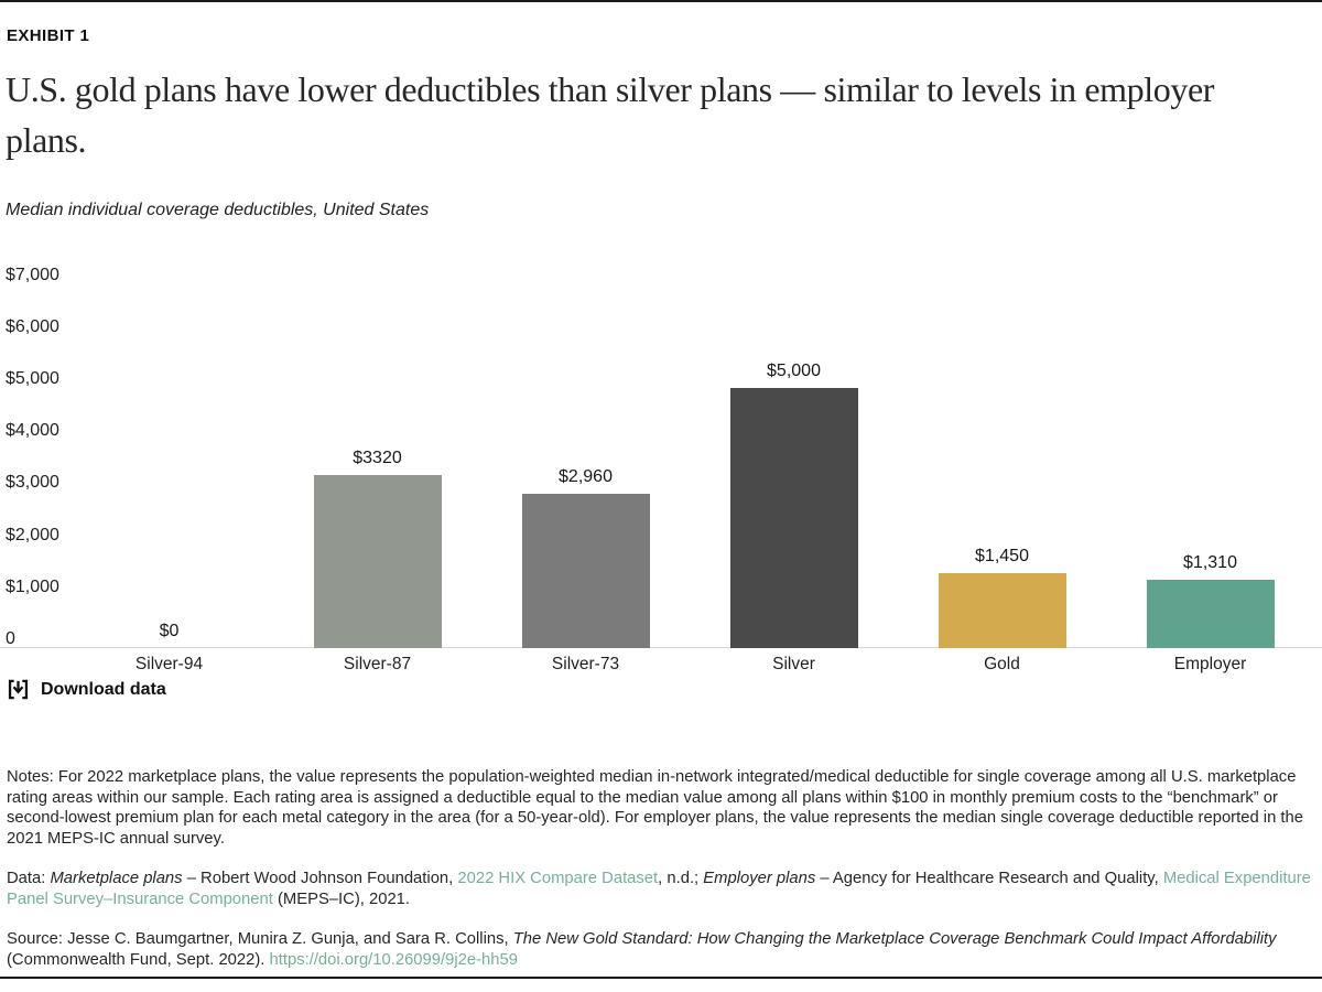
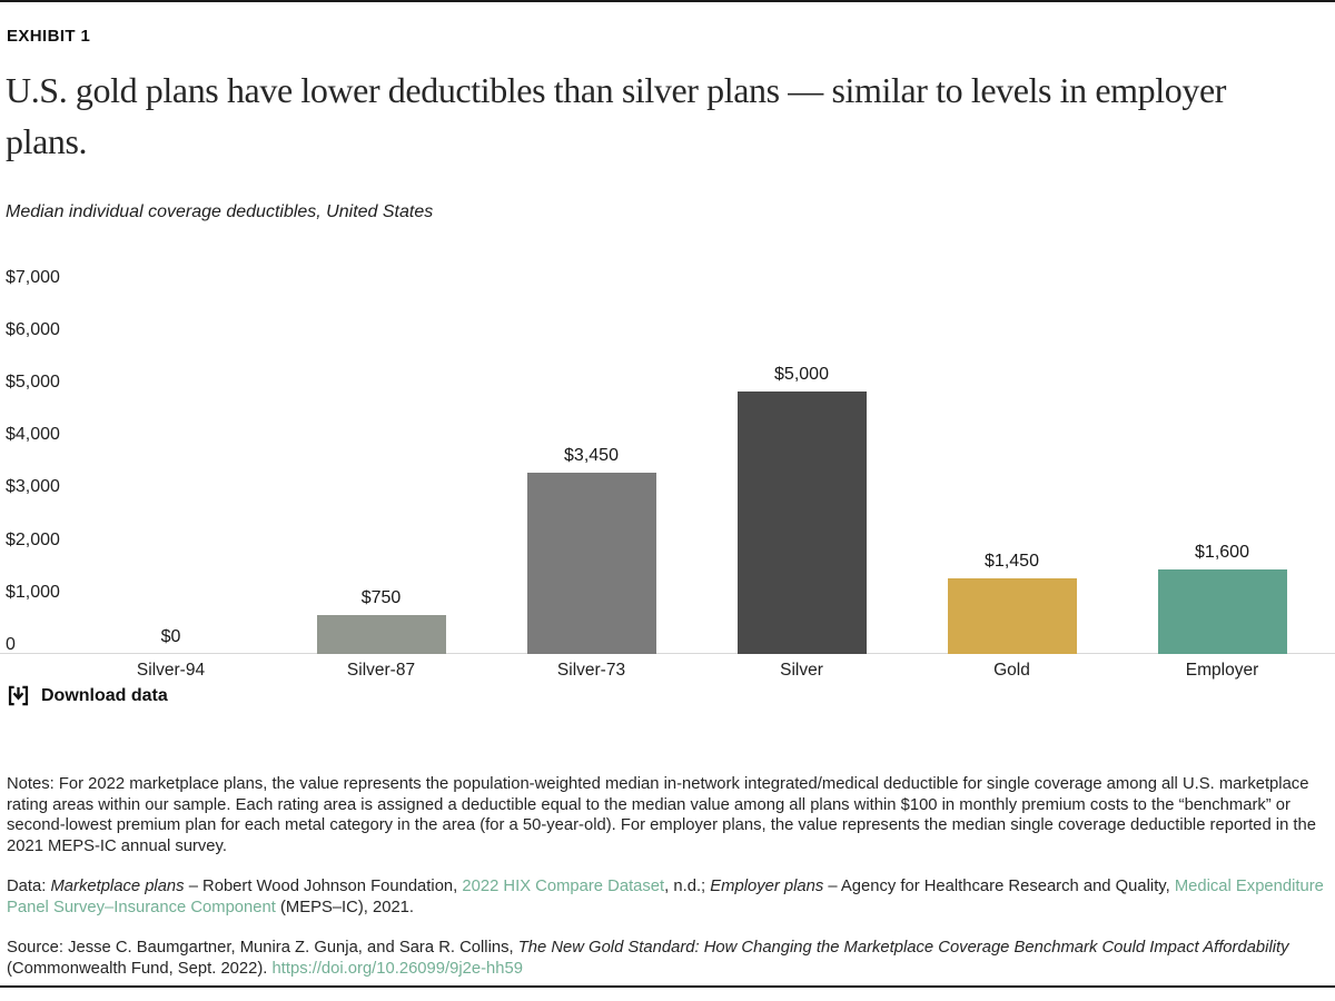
Silver-87: $3320 -> $750
Silver-73: $2,960 -> $3,450
Employer: $1,310 -> $1,600
